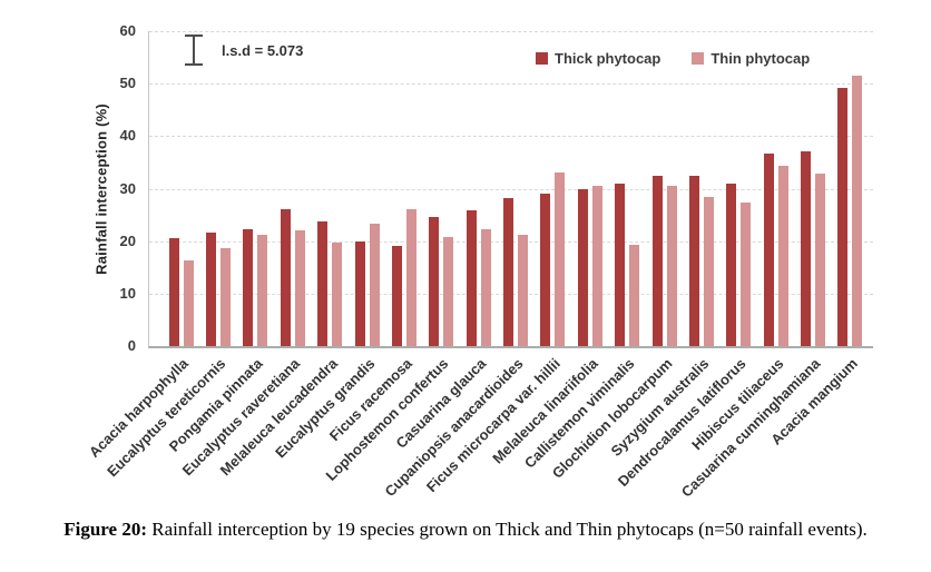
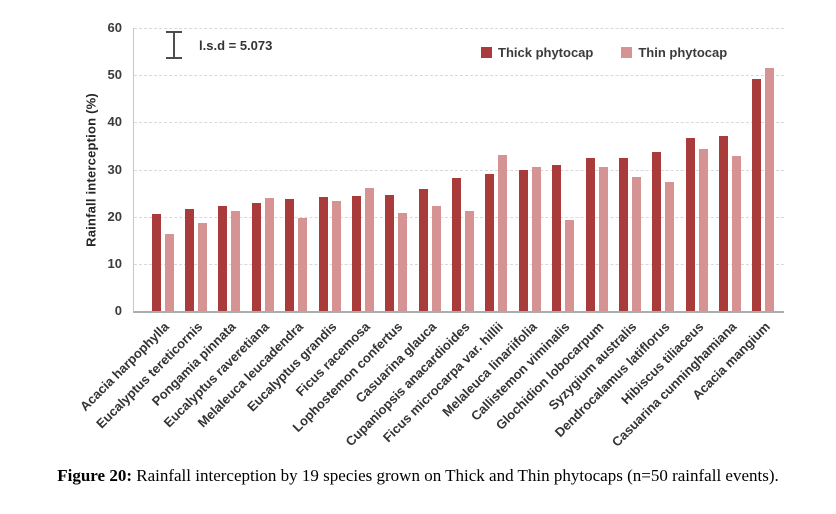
Thick phytocap/Eucalyptus raveretiana: 26 -> 23
Thin phytocap/Eucalyptus raveretiana: 22 -> 24
Thick phytocap/Eucalyptus grandis: 20 -> 24
Thick phytocap/Ficus racemosa: 19 -> 24
Thick phytocap/Dendrocalamus latiflorus: 31 -> 34
